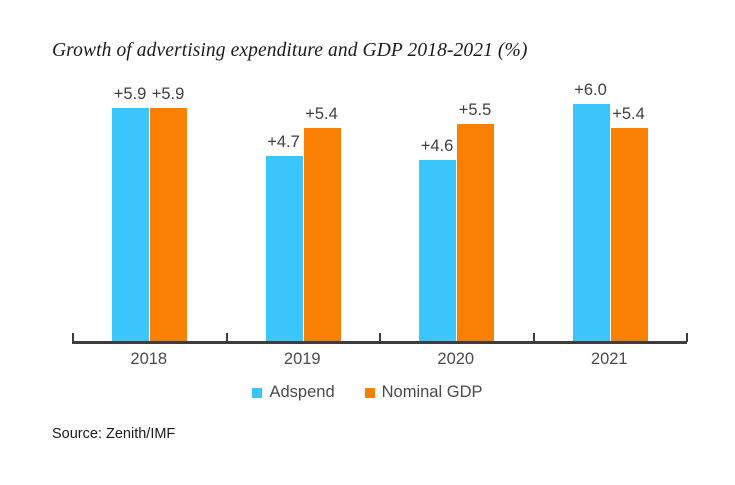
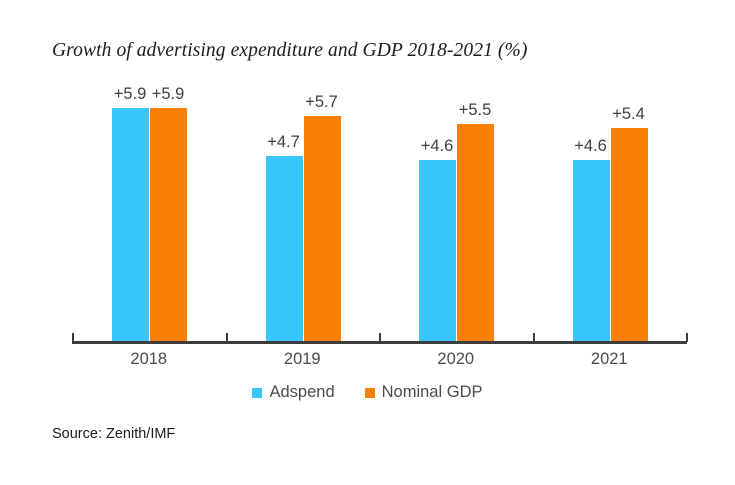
Nominal GDP/2019: +5.4 -> +5.7
Adspend/2021: +6.0 -> +4.6
